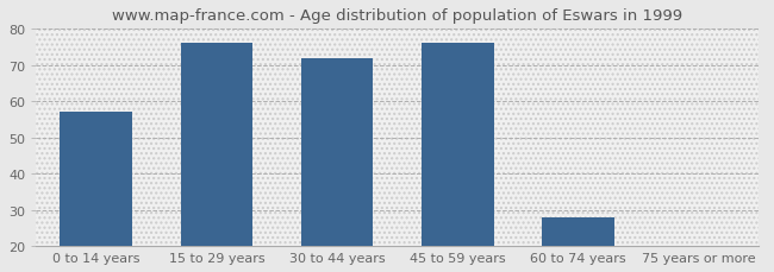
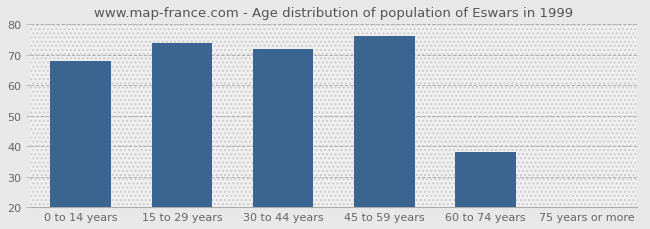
0 to 14 years: 57 -> 68
15 to 29 years: 76 -> 74
60 to 74 years: 28 -> 38
